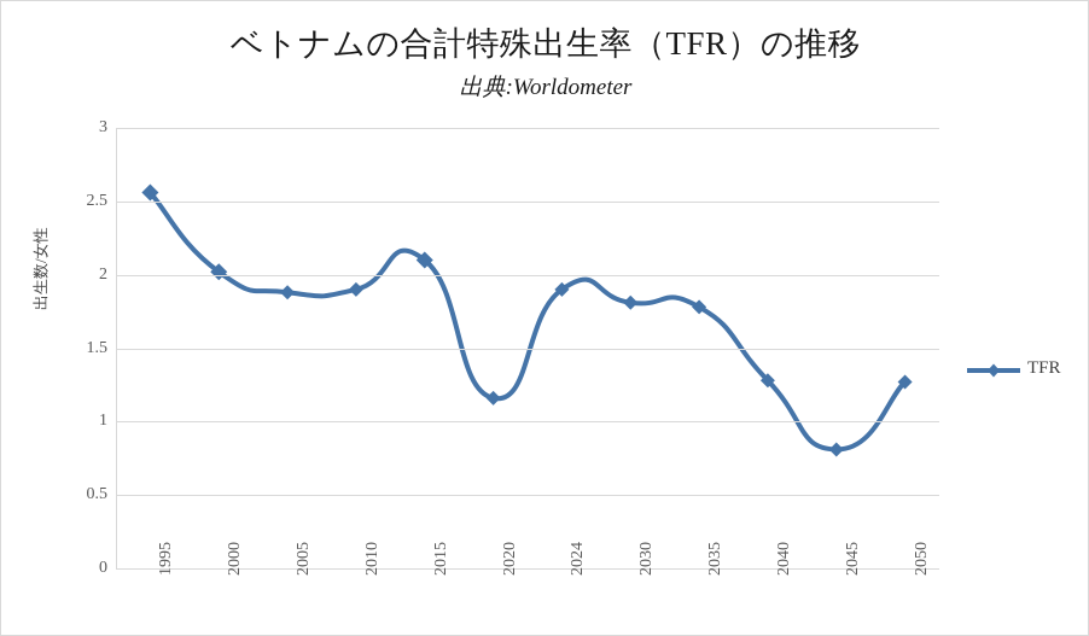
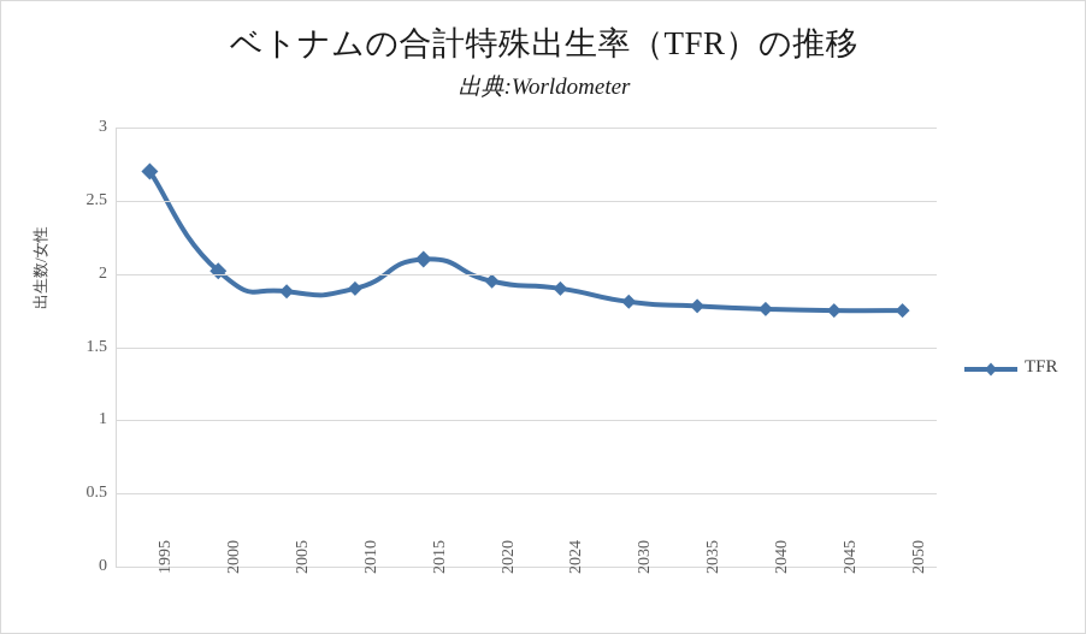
1995: 2.56 -> 2.70
2020: 1.16 -> 1.95
2040: 1.28 -> 1.76
2045: 0.81 -> 1.75
2050: 1.27 -> 1.75
